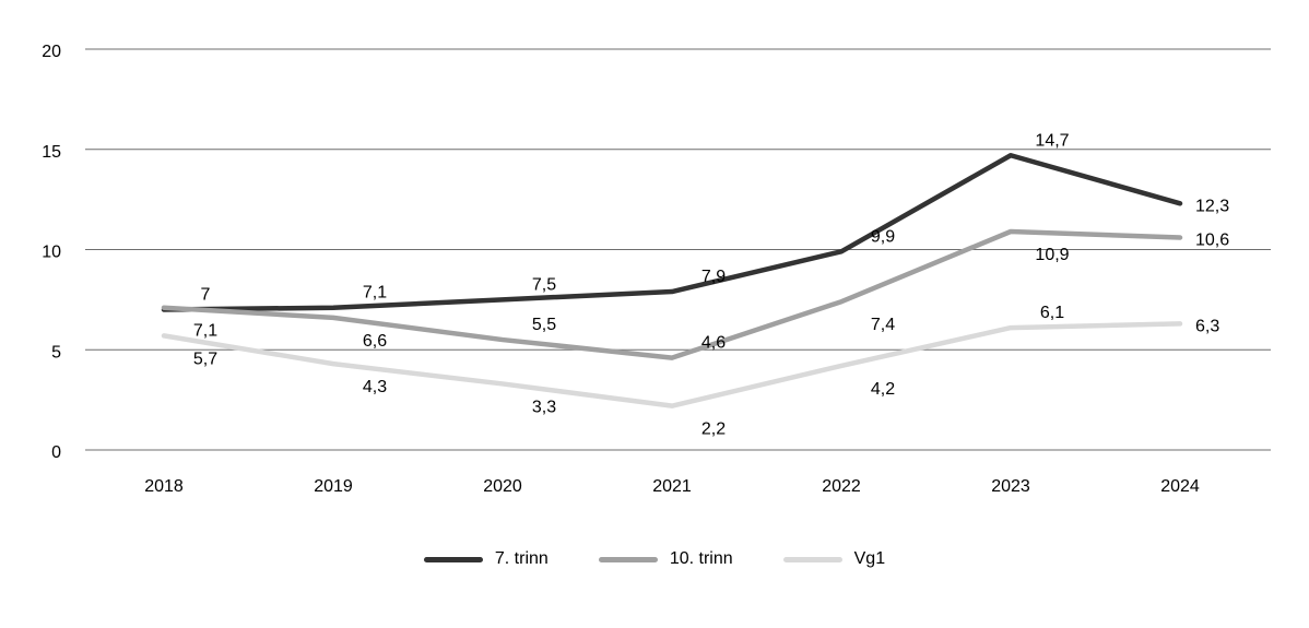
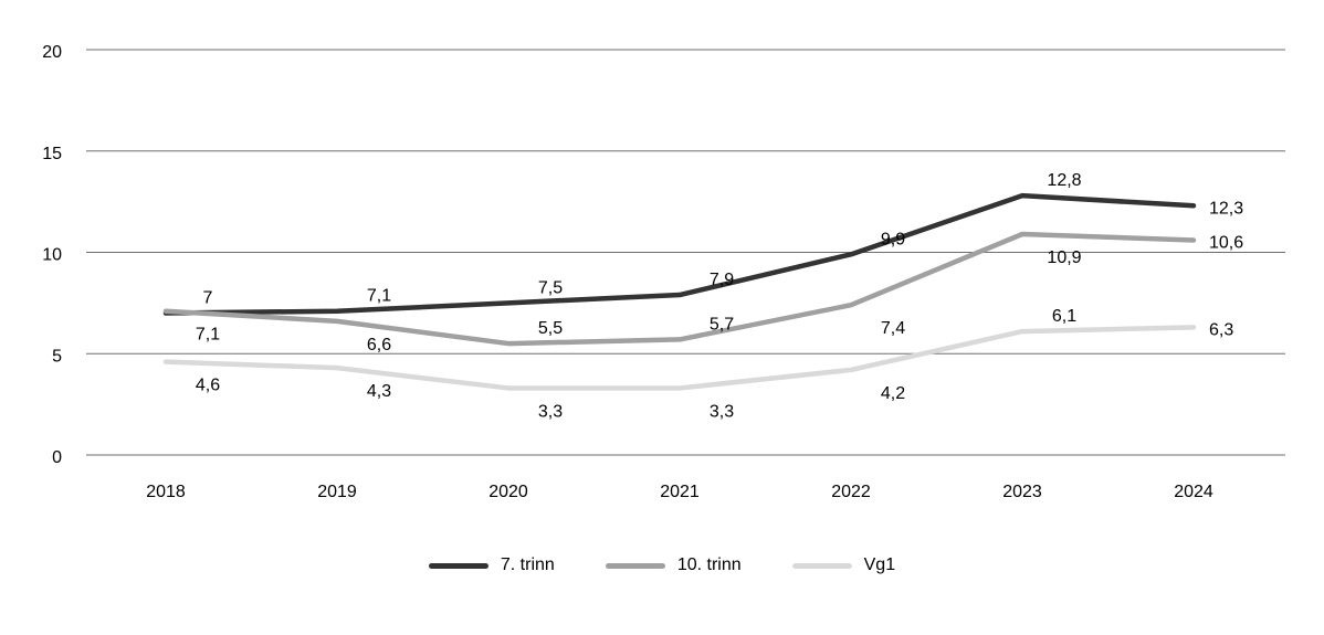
Vg1/2018: 5,7 -> 4,6
10. trinn/2021: 4,6 -> 5,7
Vg1/2021: 2,2 -> 3,3
7. trinn/2023: 14,7 -> 12,8
